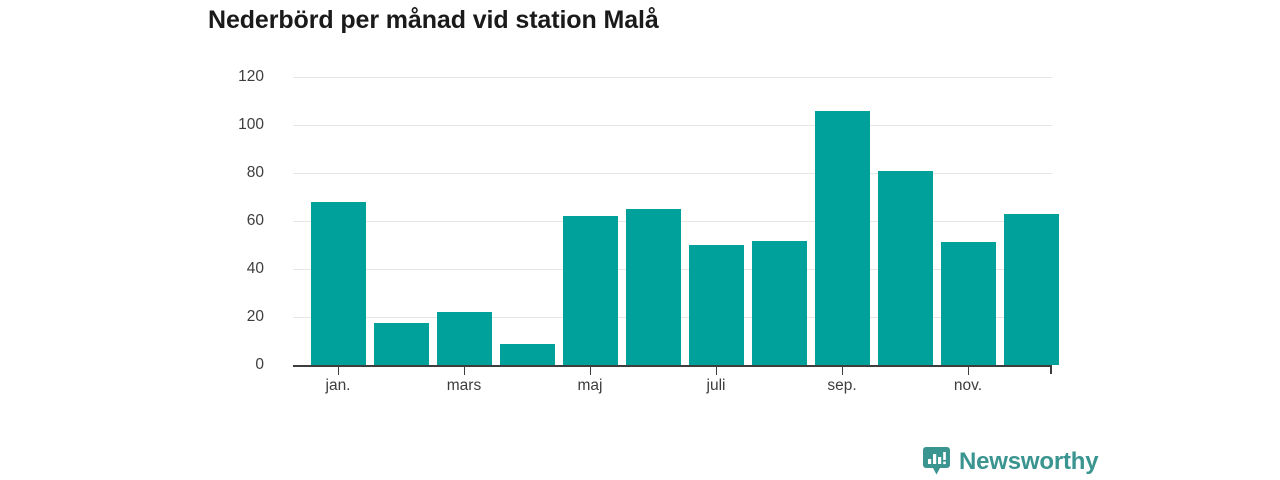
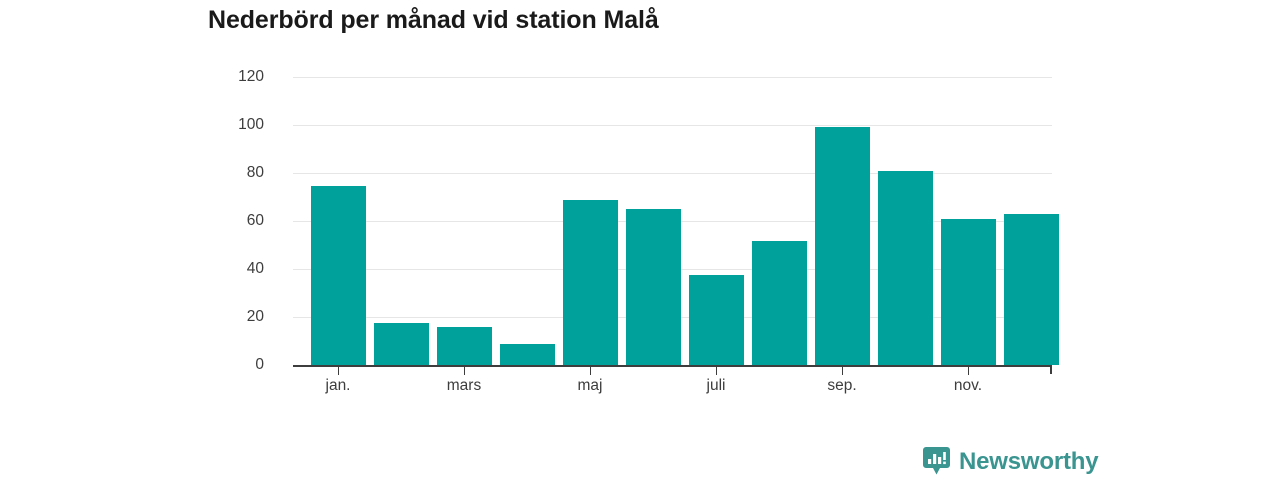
jan.: 69 -> 76
mars: 22 -> 16
maj: 63 -> 70
juli: 51 -> 38
sep.: 108 -> 101
nov.: 52 -> 62
